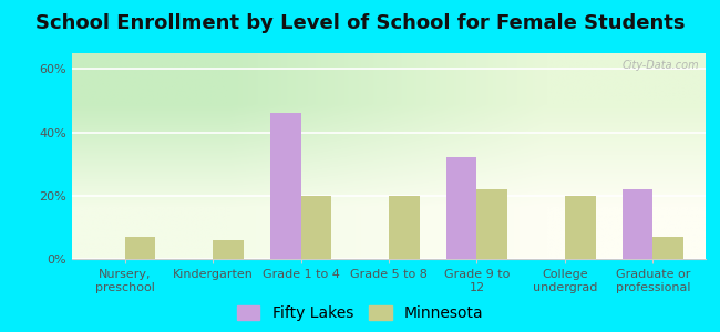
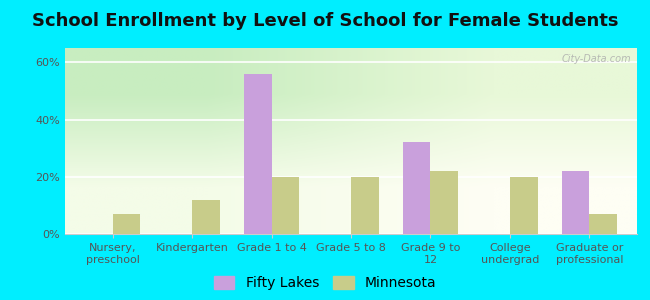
Minnesota/Kindergarten: 6% -> 12%
Fifty Lakes/Grade 1 to 4: 46% -> 56%
